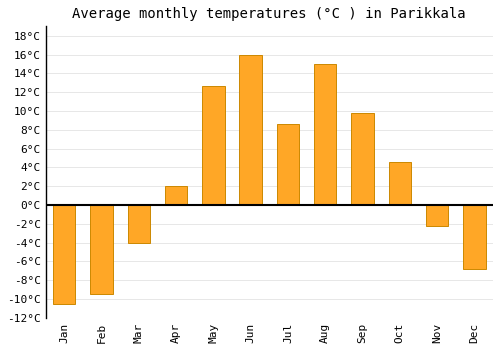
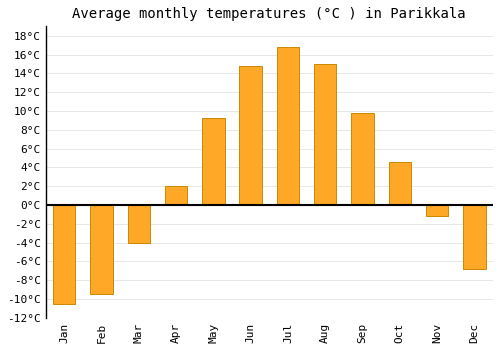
May: 12.6°C -> 9.3°C
Jun: 16.0°C -> 14.8°C
Jul: 8.6°C -> 16.8°C
Nov: -2.2°C -> -1.2°C
